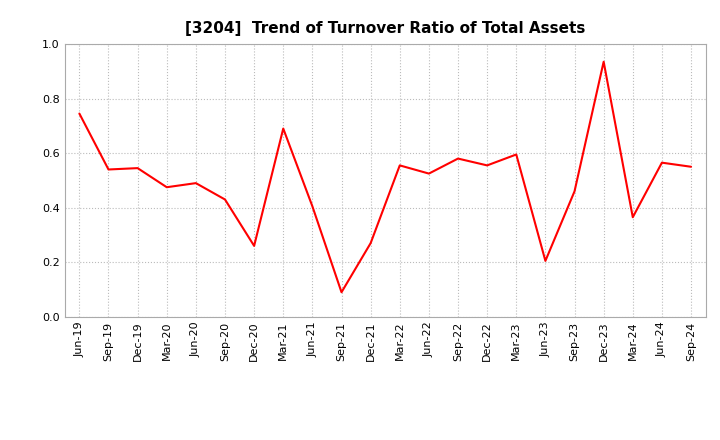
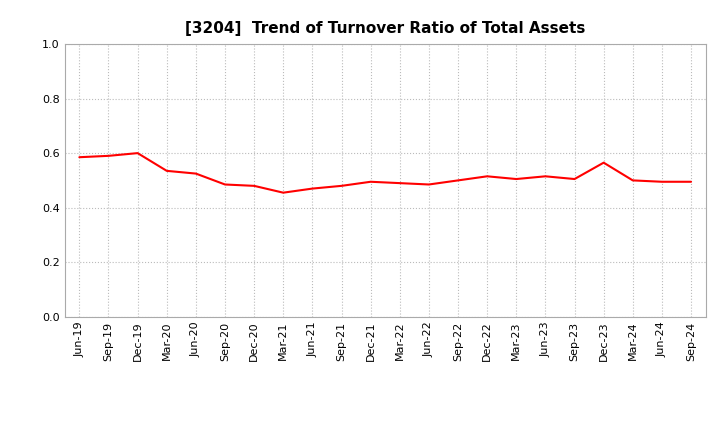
Jun-19: 0.745 -> 0.585
Sep-19: 0.540 -> 0.590
Dec-19: 0.545 -> 0.600
Mar-20: 0.475 -> 0.535
Jun-20: 0.490 -> 0.525
Sep-20: 0.430 -> 0.485
Dec-20: 0.260 -> 0.480
Mar-21: 0.690 -> 0.455
Jun-21: 0.405 -> 0.470
Sep-21: 0.090 -> 0.480
Dec-21: 0.270 -> 0.495
Mar-22: 0.555 -> 0.490
Jun-22: 0.525 -> 0.485
Sep-22: 0.580 -> 0.500
Dec-22: 0.555 -> 0.515
Mar-23: 0.595 -> 0.505
Jun-23: 0.205 -> 0.515
Sep-23: 0.460 -> 0.505
Dec-23: 0.935 -> 0.565
Mar-24: 0.365 -> 0.500
Jun-24: 0.565 -> 0.495
Sep-24: 0.550 -> 0.495
